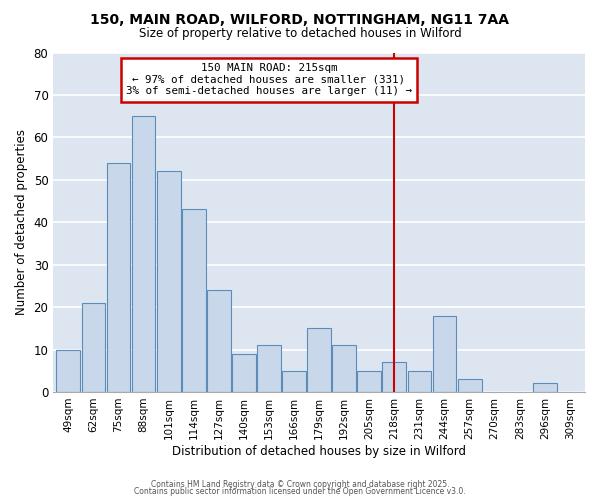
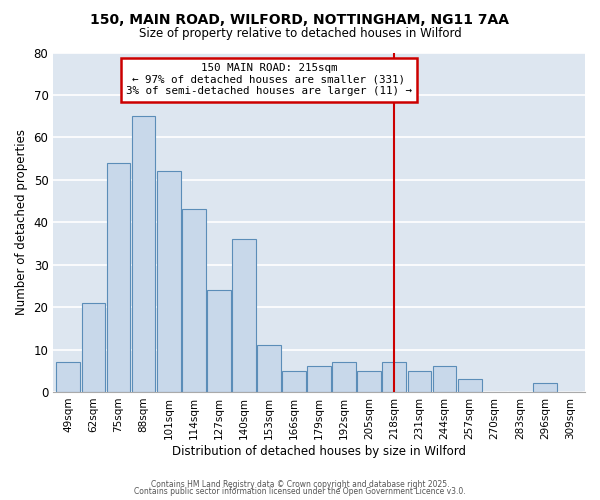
49sqm: 10 -> 7
140sqm: 9 -> 36
179sqm: 15 -> 6
192sqm: 11 -> 7
244sqm: 18 -> 6
